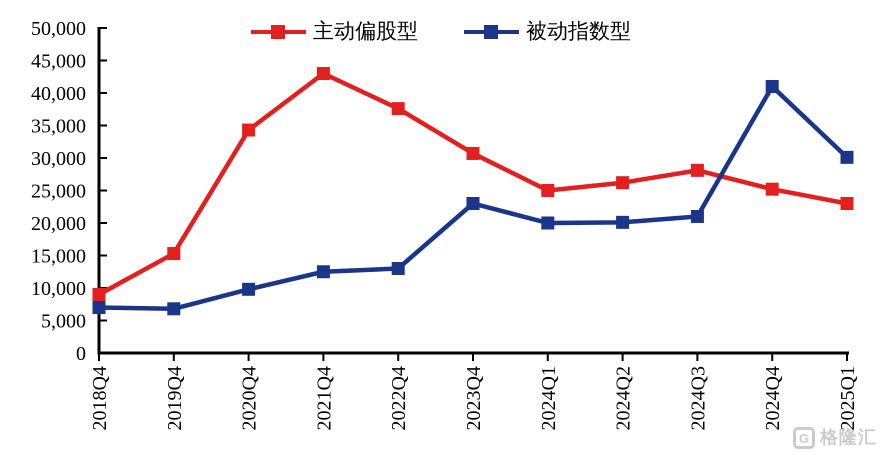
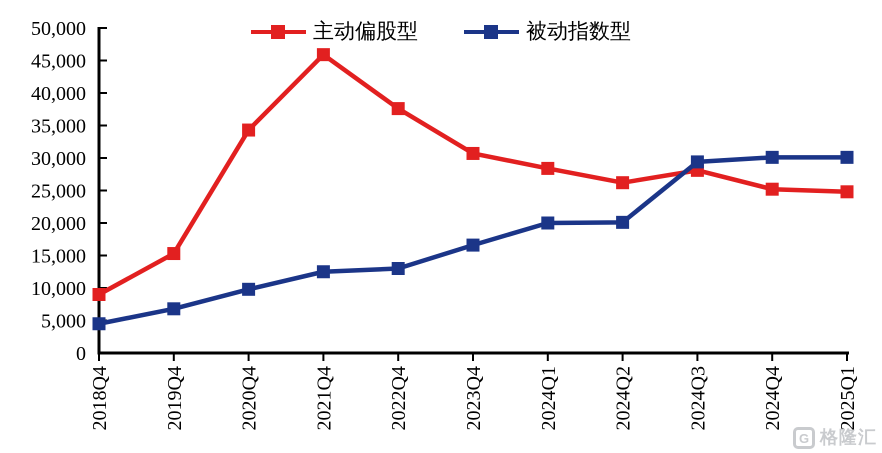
被动指数型/2018Q4: 7000 -> 4000
主动偏股型/2021Q4: 43000 -> 46000
被动指数型/2023Q4: 23000 -> 17000
主动偏股型/2024Q1: 25000 -> 28000
被动指数型/2024Q3: 21000 -> 29000
被动指数型/2024Q4: 41000 -> 30000
主动偏股型/2025Q1: 23000 -> 25000
